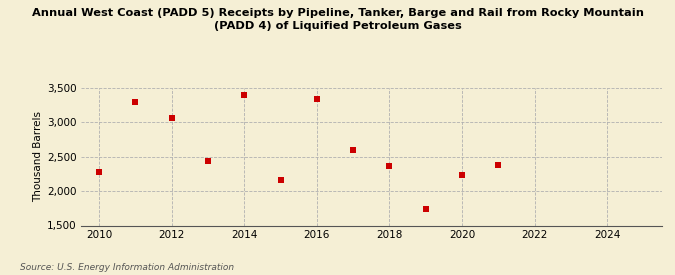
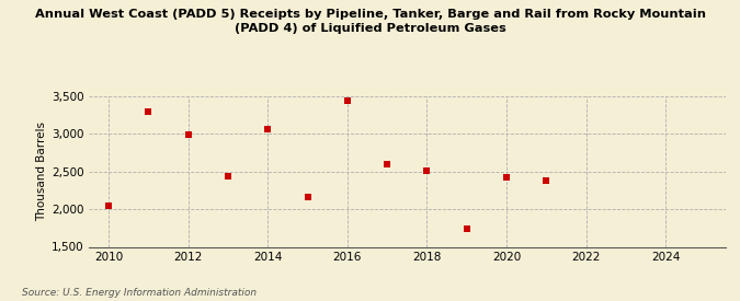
2010: 2,280 -> 2,050
2012: 3,060 -> 2,980
2014: 3,400 -> 3,070
2016: 3,340 -> 3,440
2018: 2,360 -> 2,500
2020: 2,240 -> 2,420
